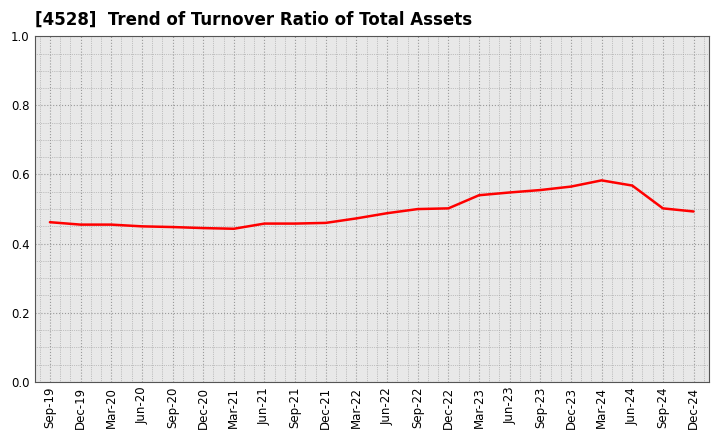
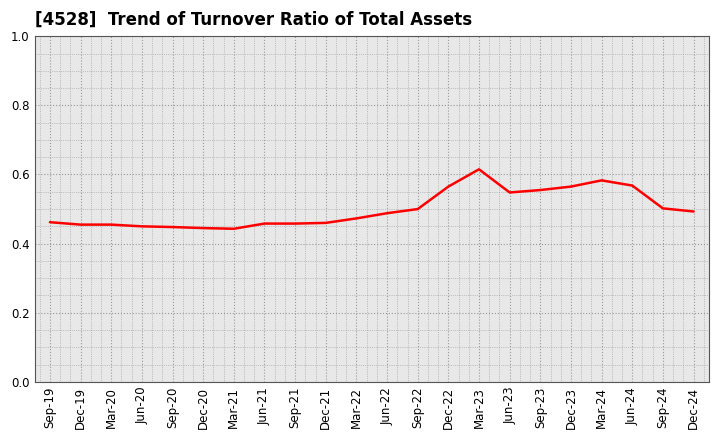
Dec-22: 0.502 -> 0.565
Mar-23: 0.540 -> 0.615
